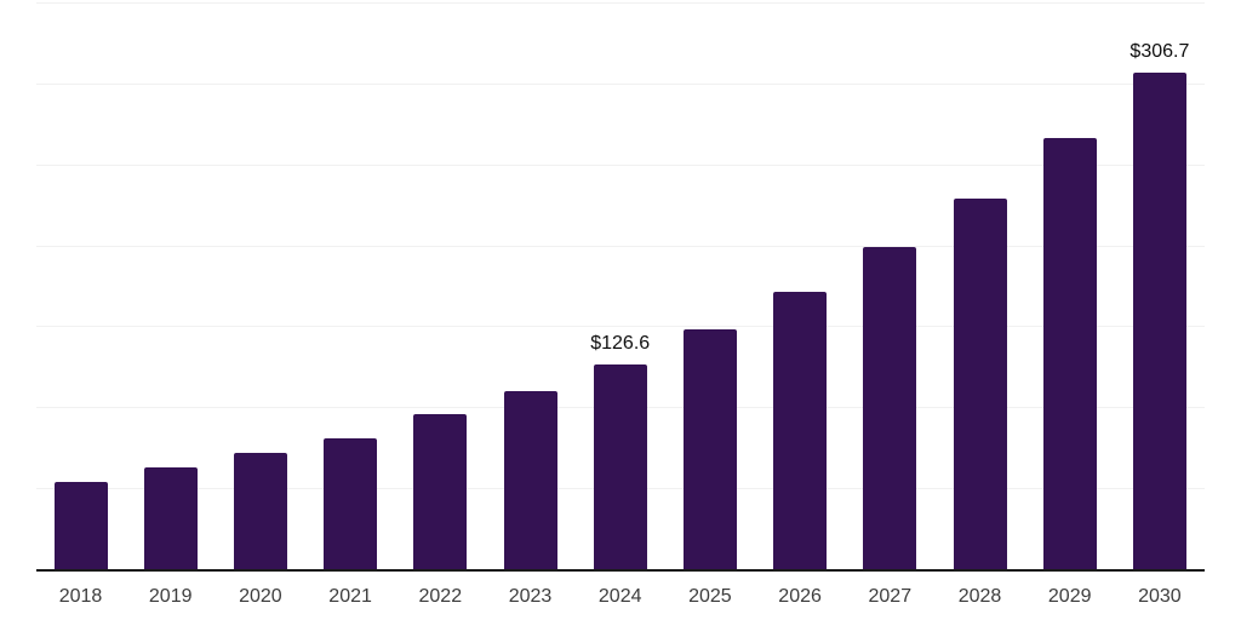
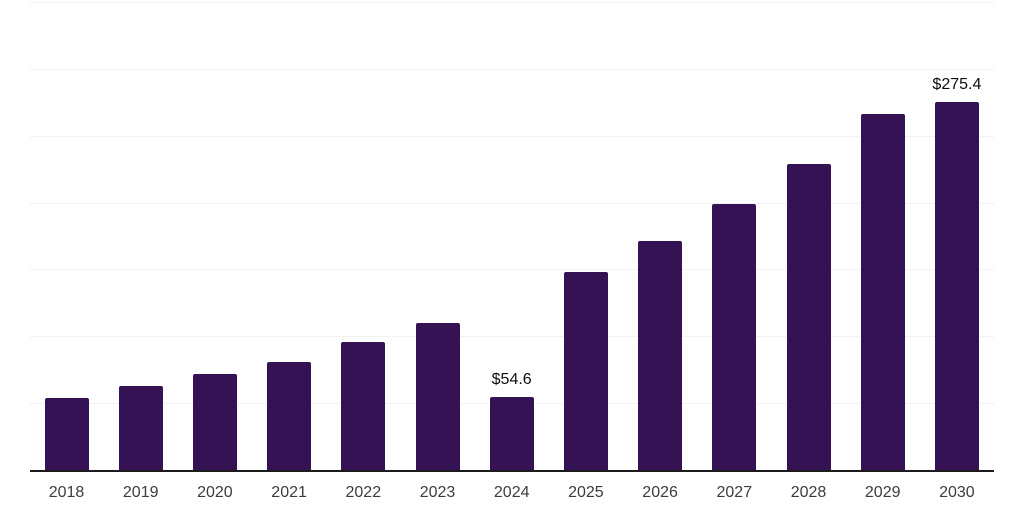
2024: $126.6 -> $54.6
2030: $306.7 -> $275.4
